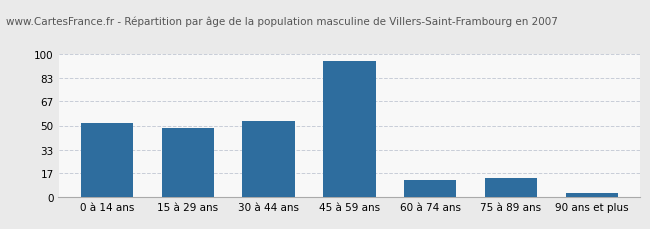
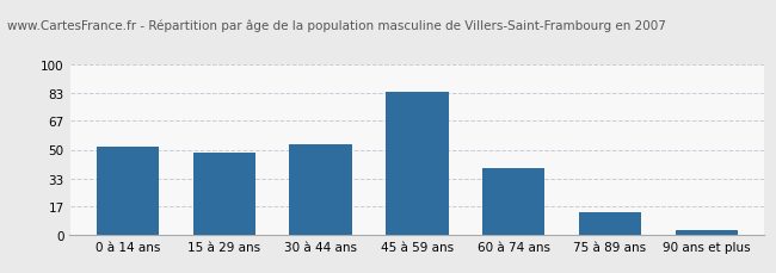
45 à 59 ans: 95 -> 84
60 à 74 ans: 12 -> 39
